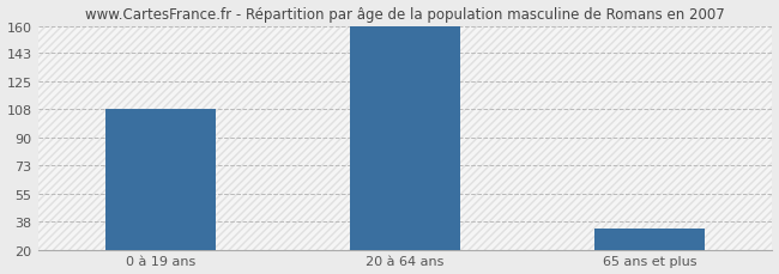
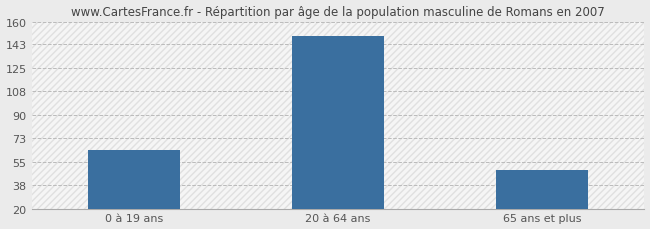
0 à 19 ans: 108 -> 64
20 à 64 ans: 160 -> 149
65 ans et plus: 33 -> 49
